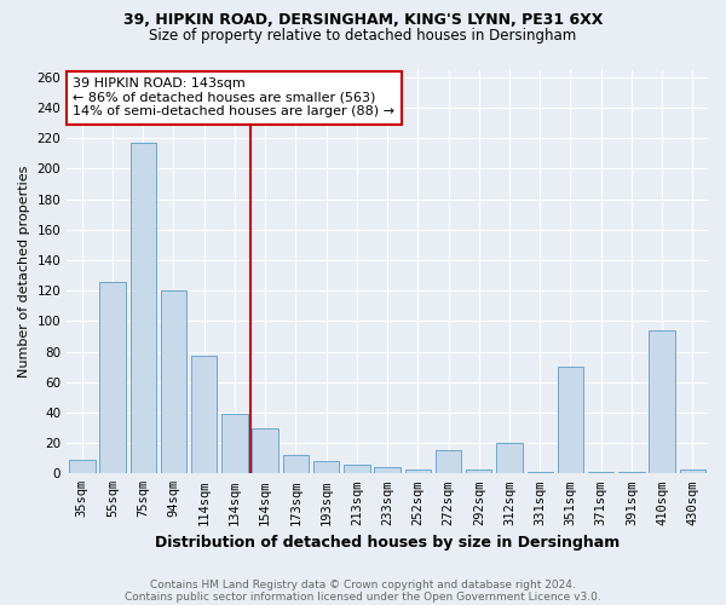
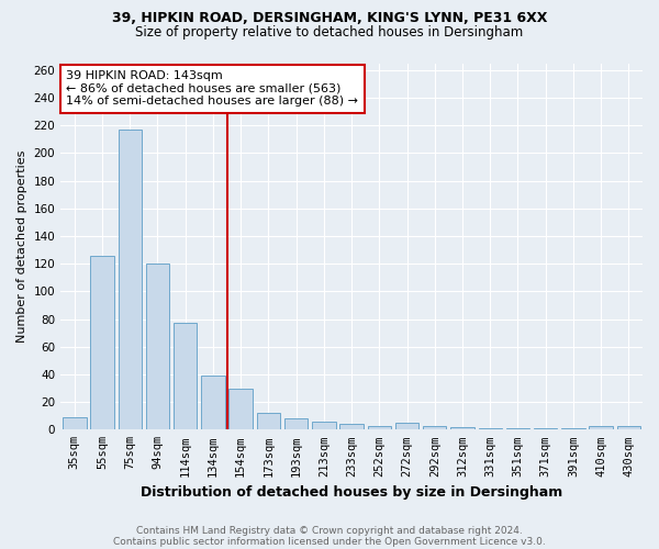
272sqm: 15 -> 5
312sqm: 20 -> 2
351sqm: 70 -> 1
410sqm: 94 -> 3
